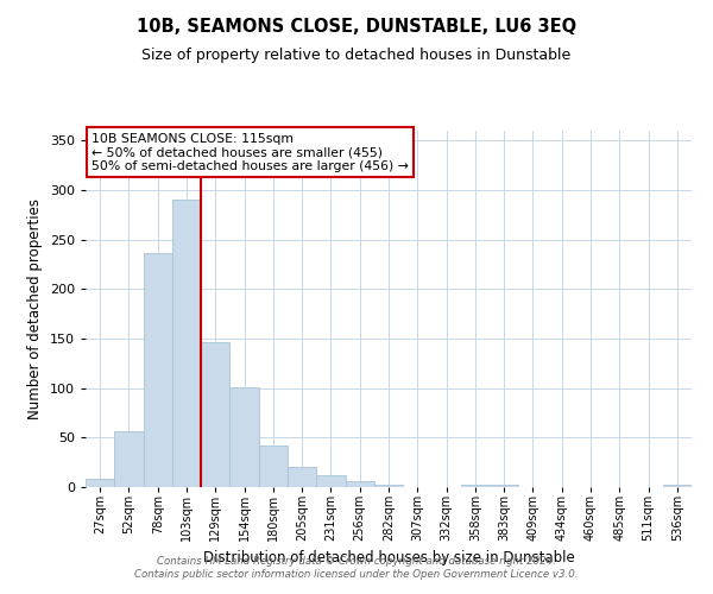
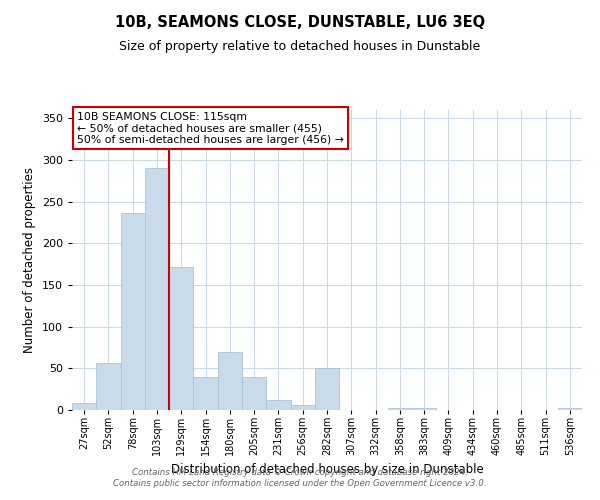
129sqm: 147 -> 172
154sqm: 101 -> 40
180sqm: 42 -> 70
205sqm: 21 -> 40
282sqm: 2 -> 50
